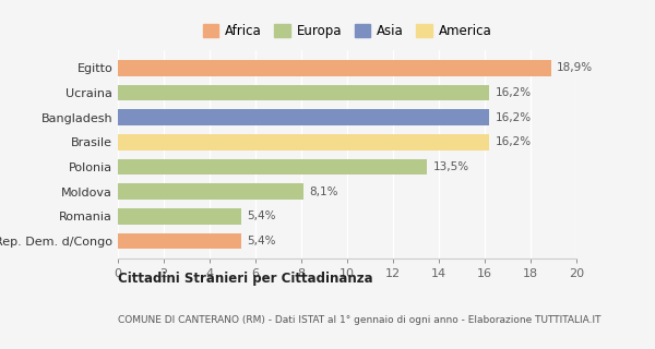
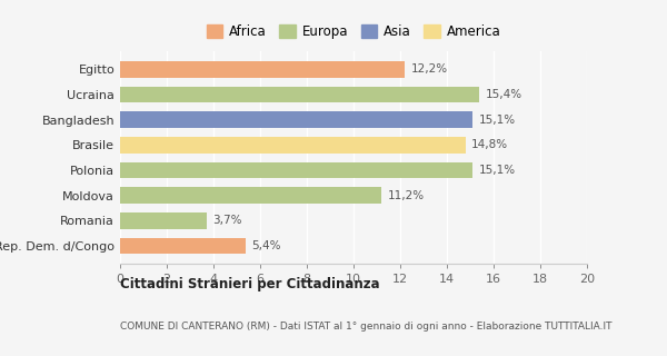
Egitto: 18,9% -> 12,2%
Ucraina: 16,2% -> 15,4%
Bangladesh: 16,2% -> 15,1%
Brasile: 16,2% -> 14,8%
Polonia: 13,5% -> 15,1%
Moldova: 8,1% -> 11,2%
Romania: 5,4% -> 3,7%
